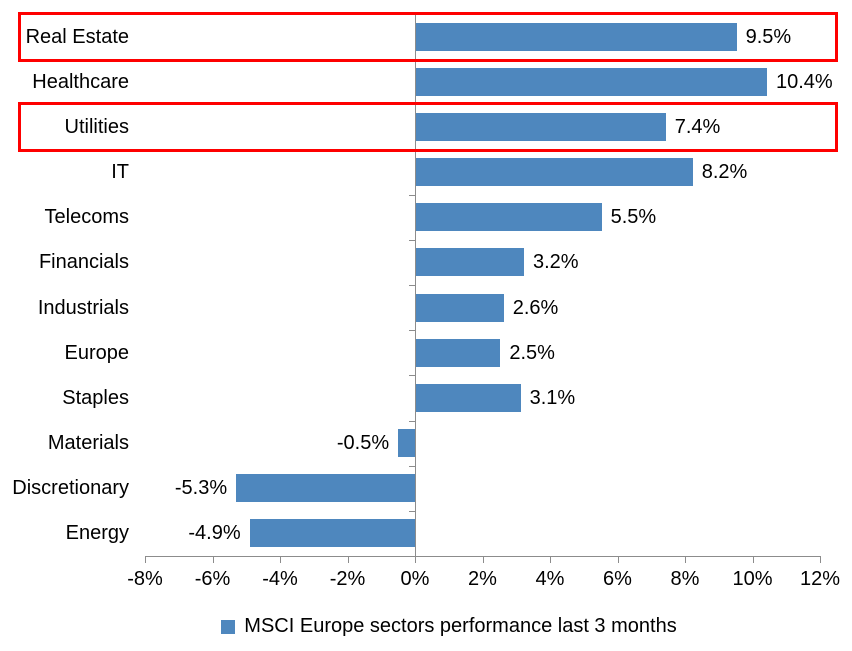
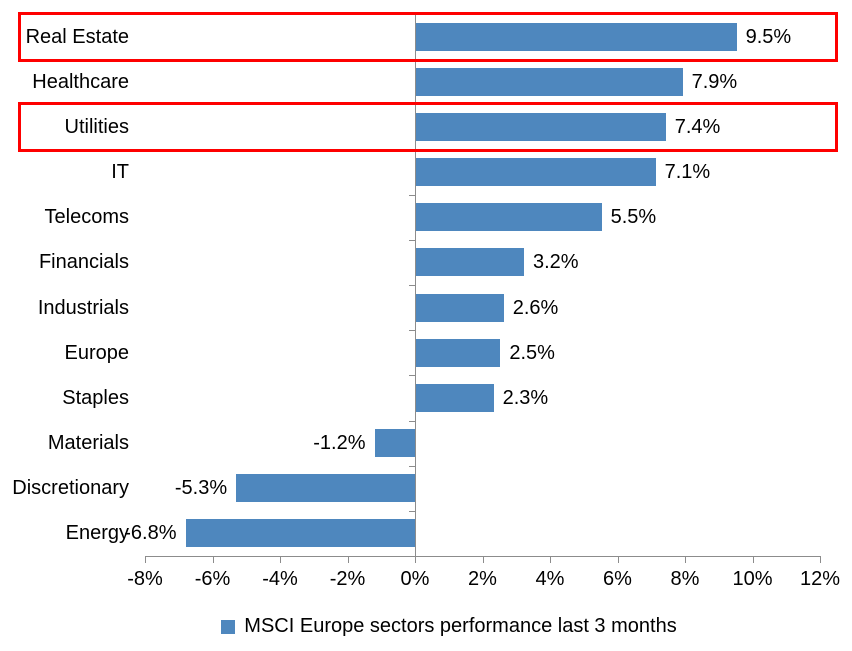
Healthcare: 10.4% -> 7.9%
IT: 8.2% -> 7.1%
Staples: 3.1% -> 2.3%
Materials: -0.5% -> -1.2%
Energy: -4.9% -> -6.8%
